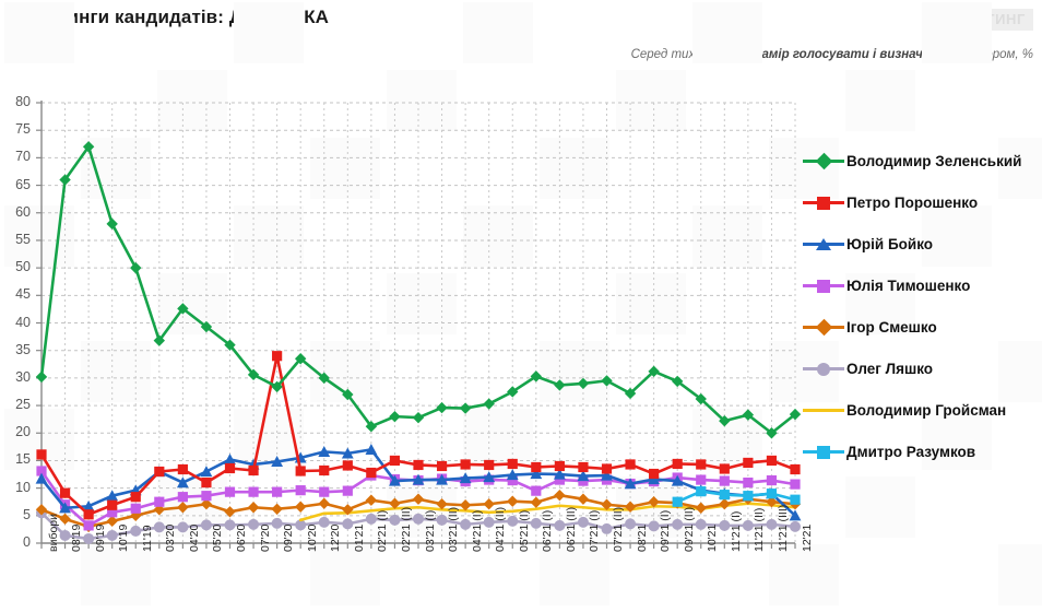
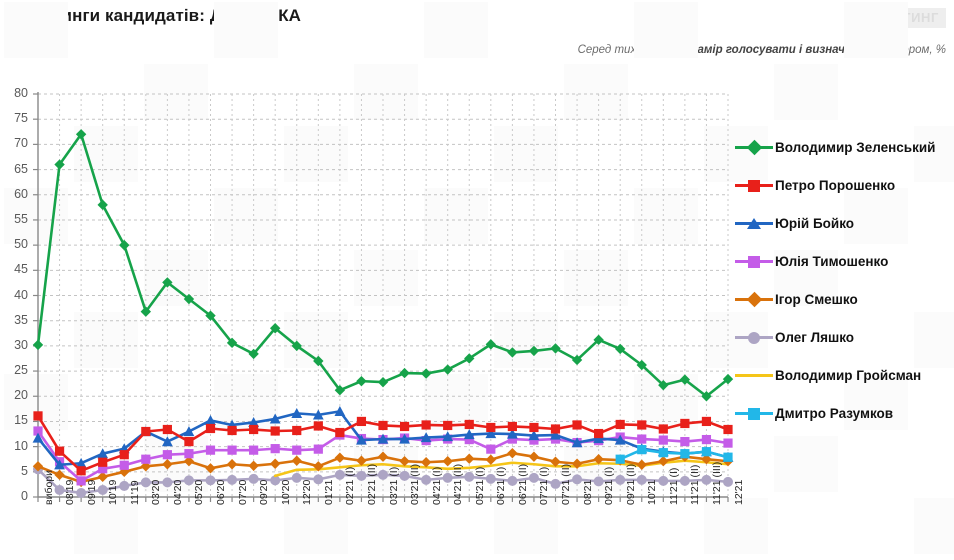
Петро Порошенко/09'20: 34 -> 13
Юрій Бойко/12'21: 5 -> 8
